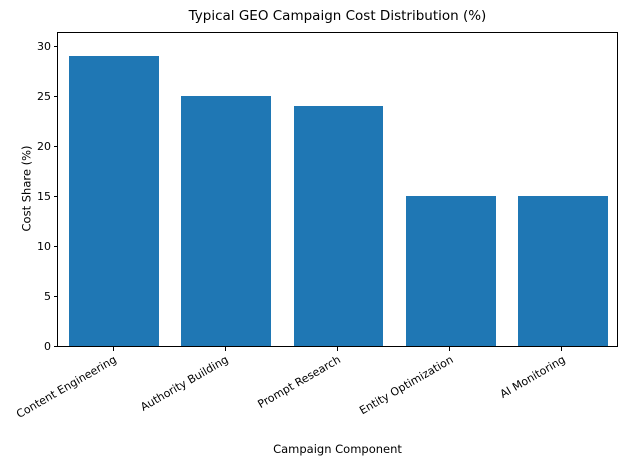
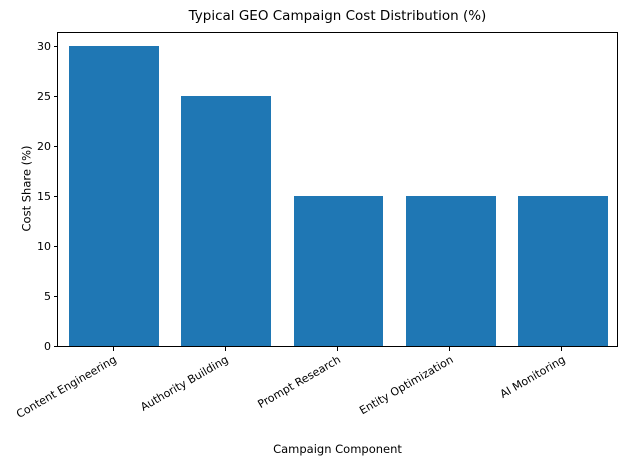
Content Engineering: 29 -> 30
Prompt Research: 24 -> 15
